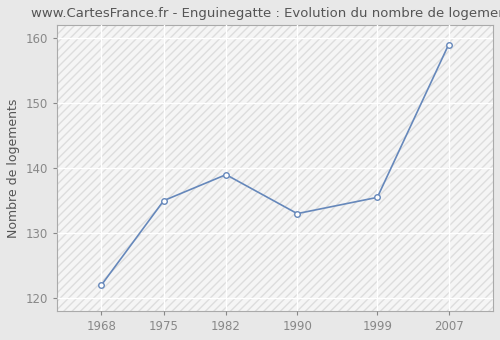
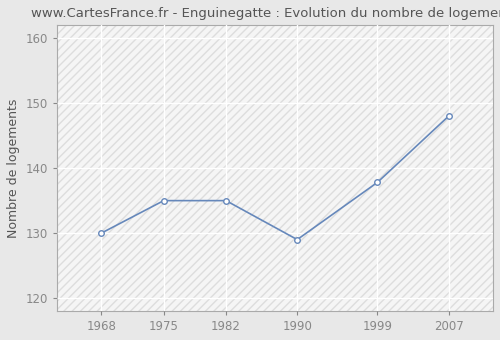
1968: 122.0 -> 130.0
1982: 139.0 -> 135.0
1990: 133.0 -> 129.0
1999: 135.5 -> 137.8
2007: 159.0 -> 148.0
